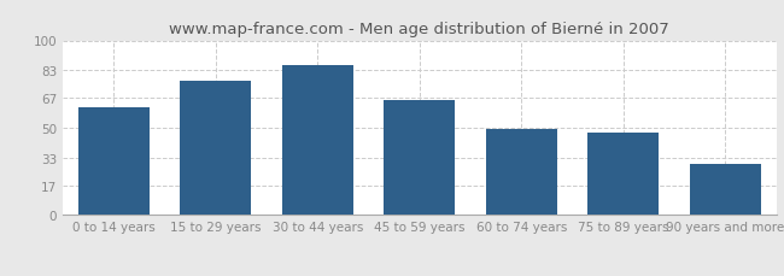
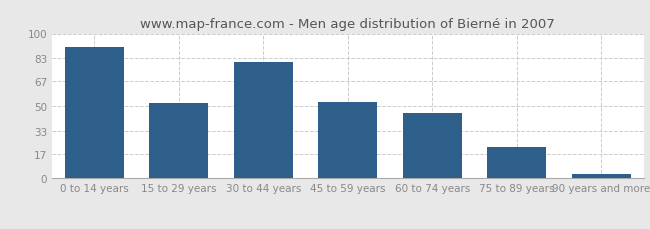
0 to 14 years: 62 -> 91
15 to 29 years: 77 -> 52
30 to 44 years: 86 -> 80
45 to 59 years: 66 -> 53
60 to 74 years: 49 -> 45
75 to 89 years: 47 -> 22
90 years and more: 29 -> 3
